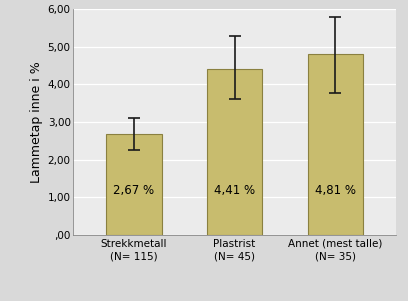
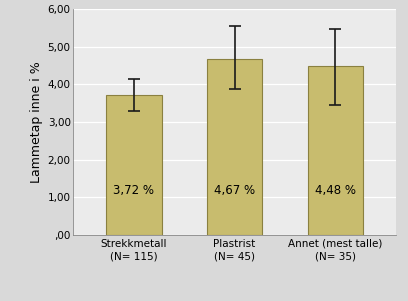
Strekkmetall (N= 115): 2,67 -> 3,72
Plastrist (N= 45): 4,41 -> 4,67
Annet (mest talle) (N= 35): 4,81 -> 4,48
